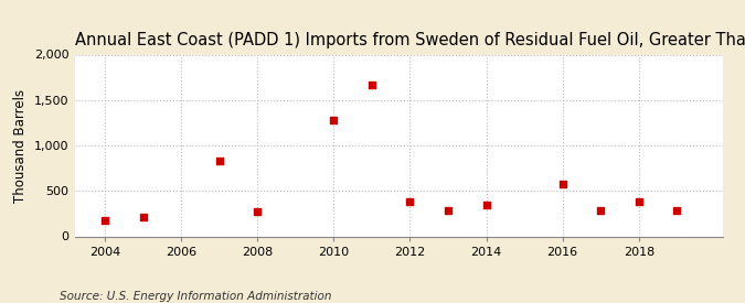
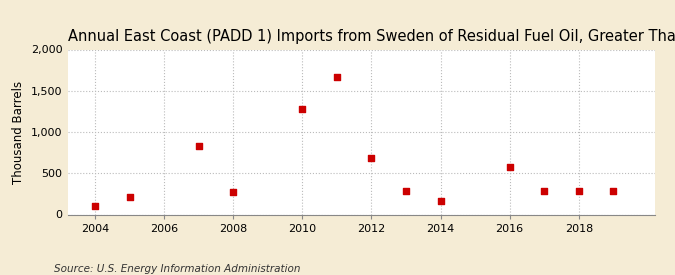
2004: 180 -> 100
2012: 380 -> 690
2014: 340 -> 160
2018: 380 -> 290
